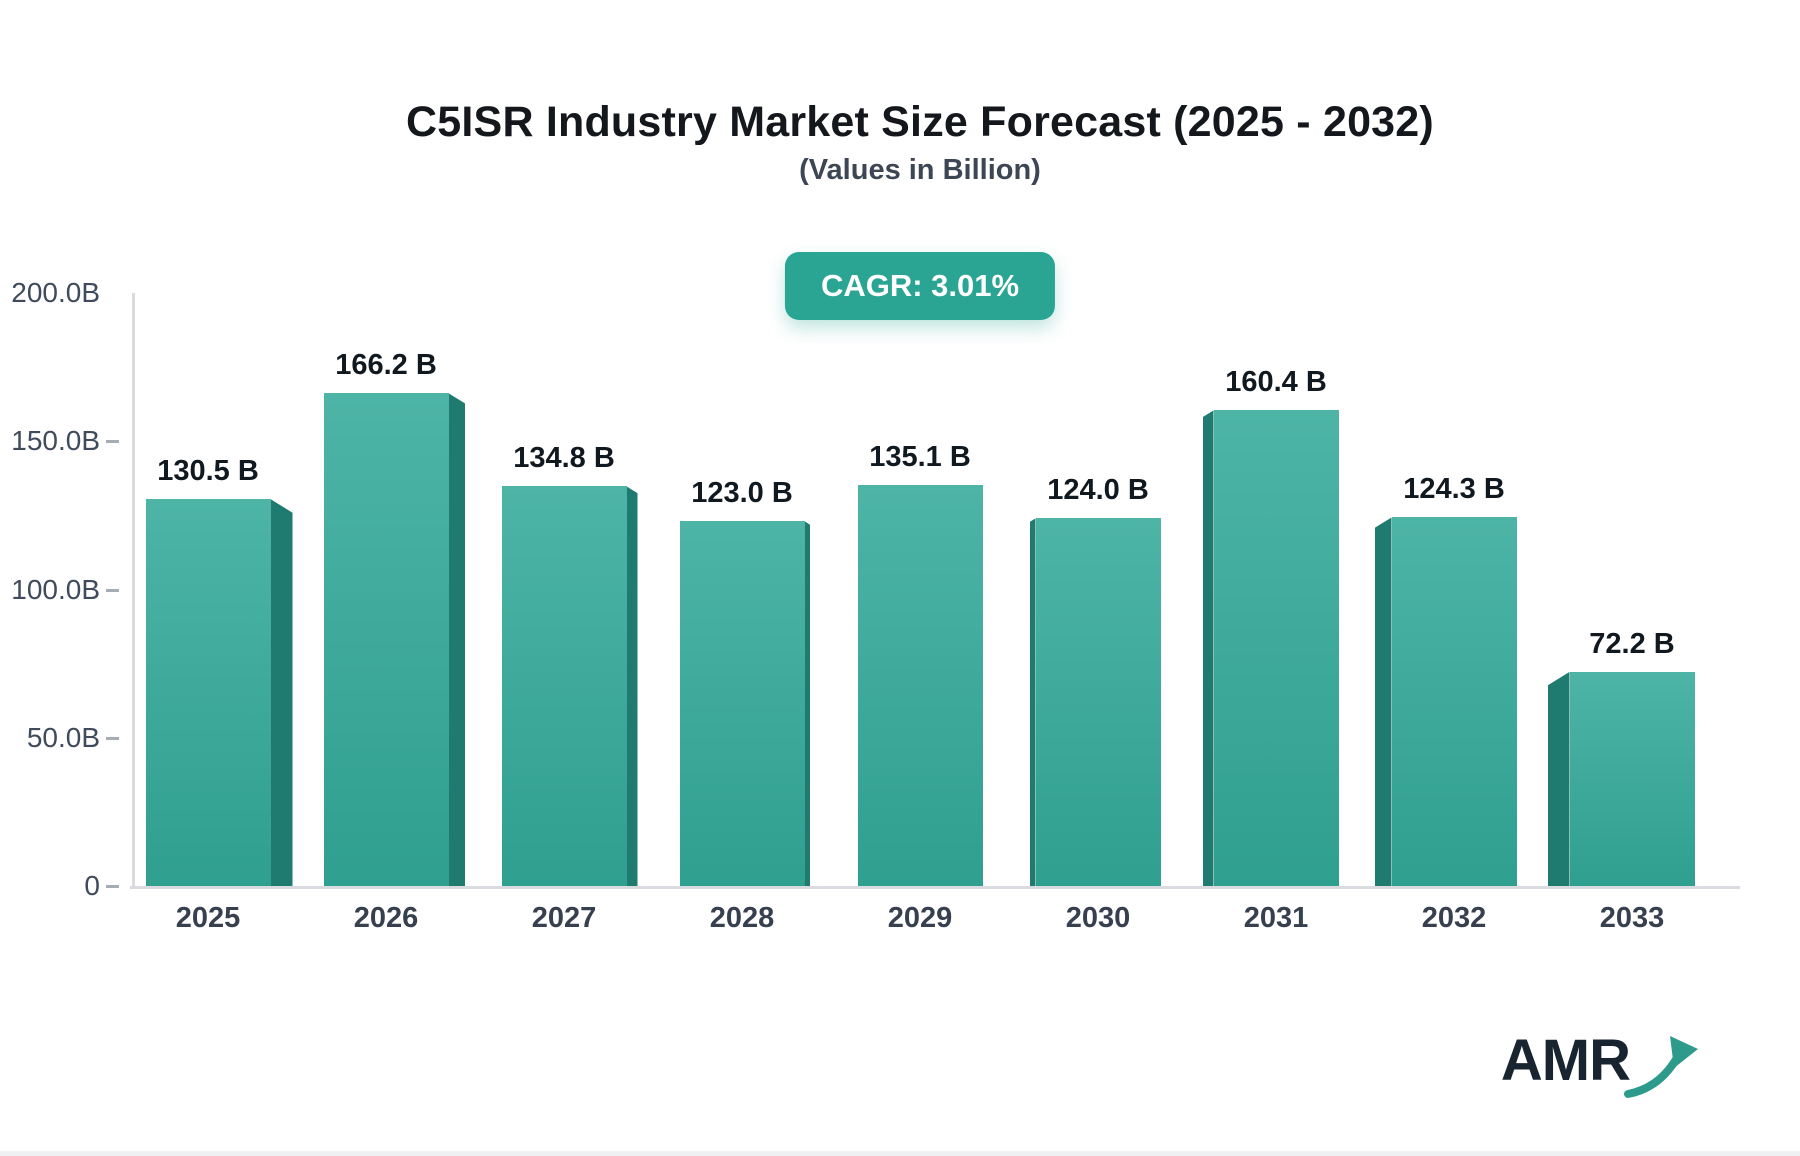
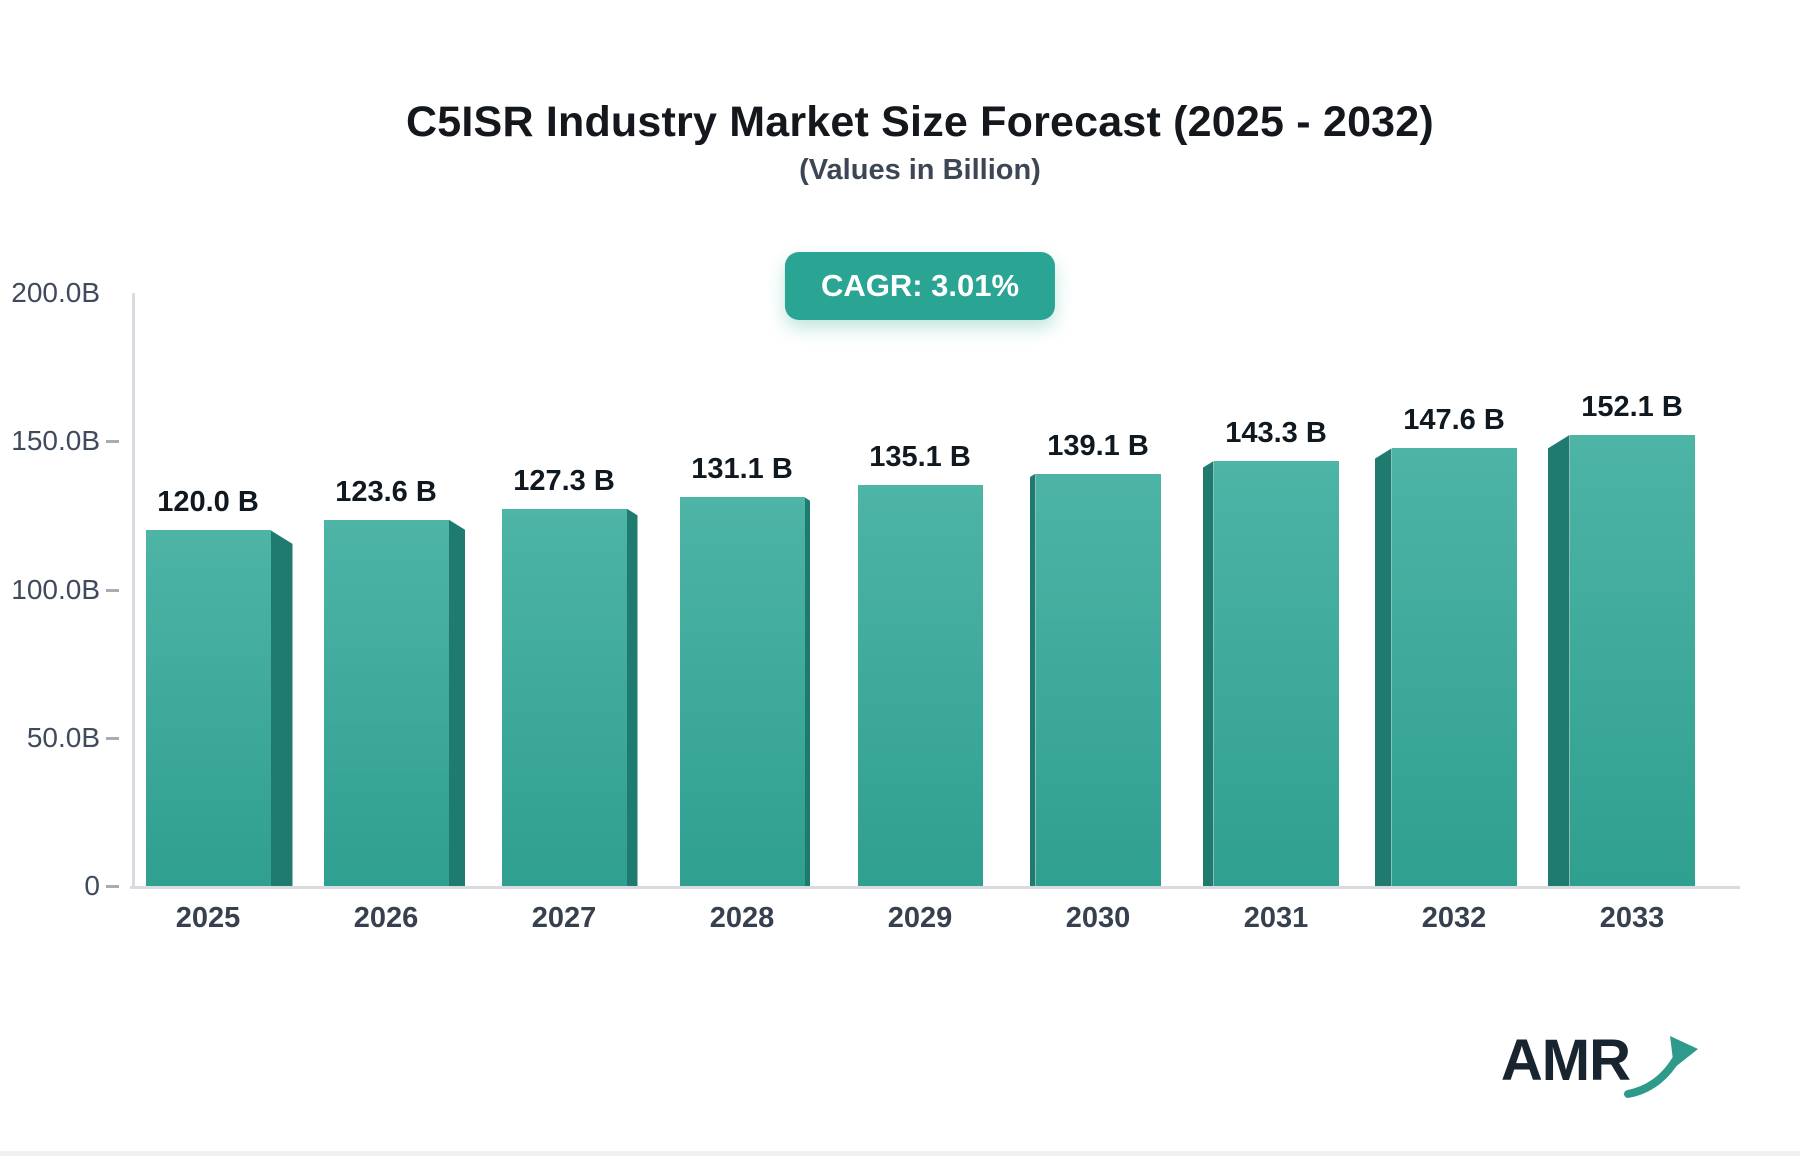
2025: 130.5 -> 120.0
2026: 166.2 -> 123.6
2027: 134.8 -> 127.3
2028: 123.0 -> 131.1
2030: 124.0 -> 139.1
2031: 160.4 -> 143.3
2032: 124.3 -> 147.6
2033: 72.2 -> 152.1
